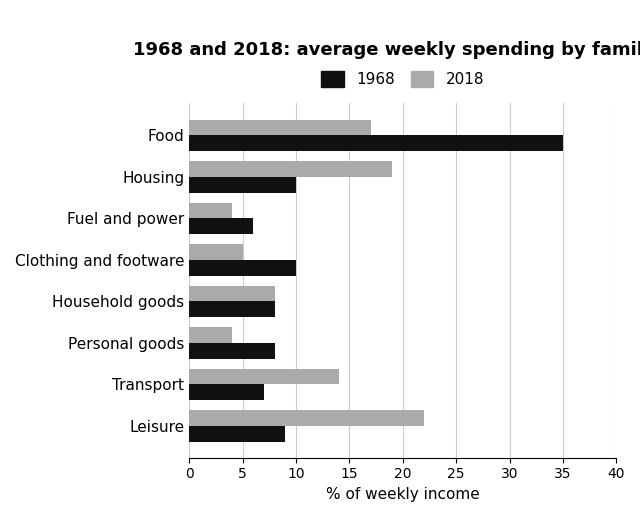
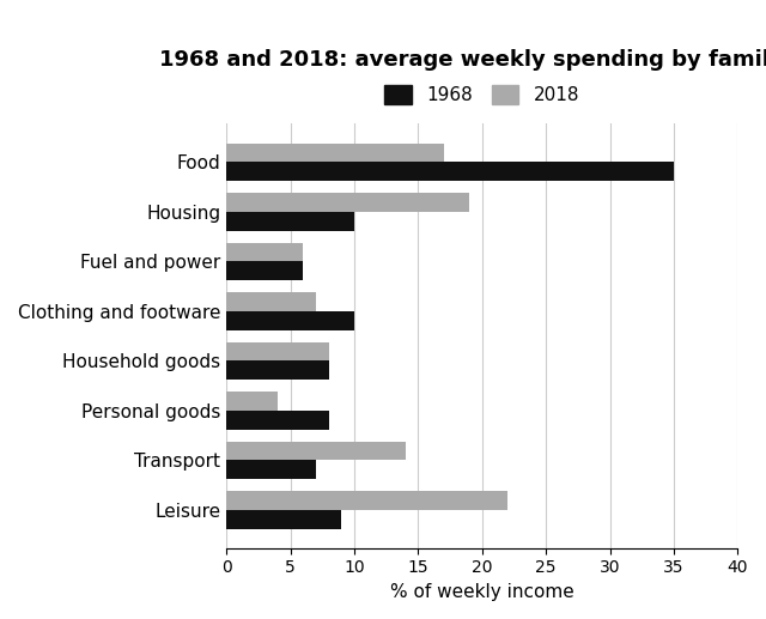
2018/Fuel and power: 4 -> 6
2018/Clothing and footware: 5 -> 7
